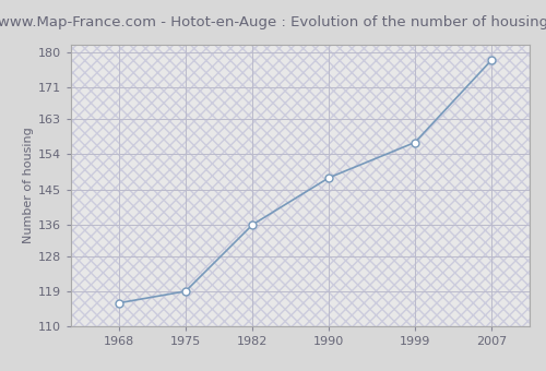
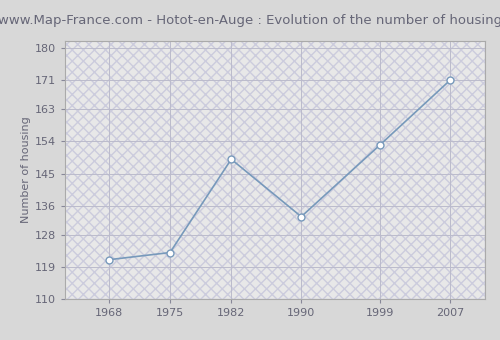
1968: 116 -> 121
1975: 119 -> 123
1982: 136 -> 149
1990: 148 -> 133
1999: 157 -> 153
2007: 178 -> 171
